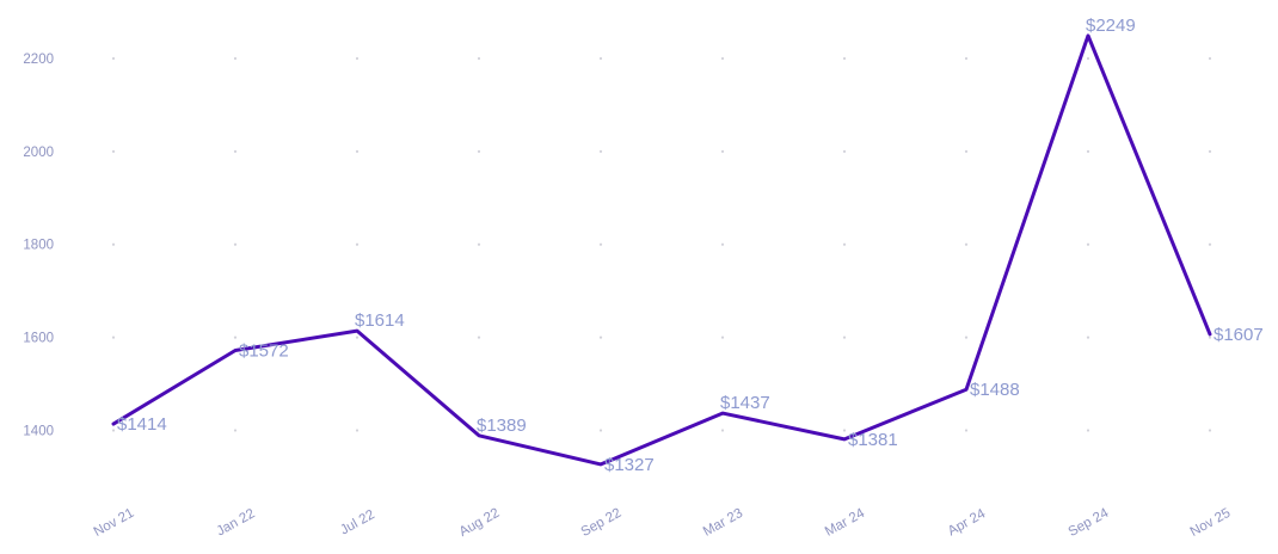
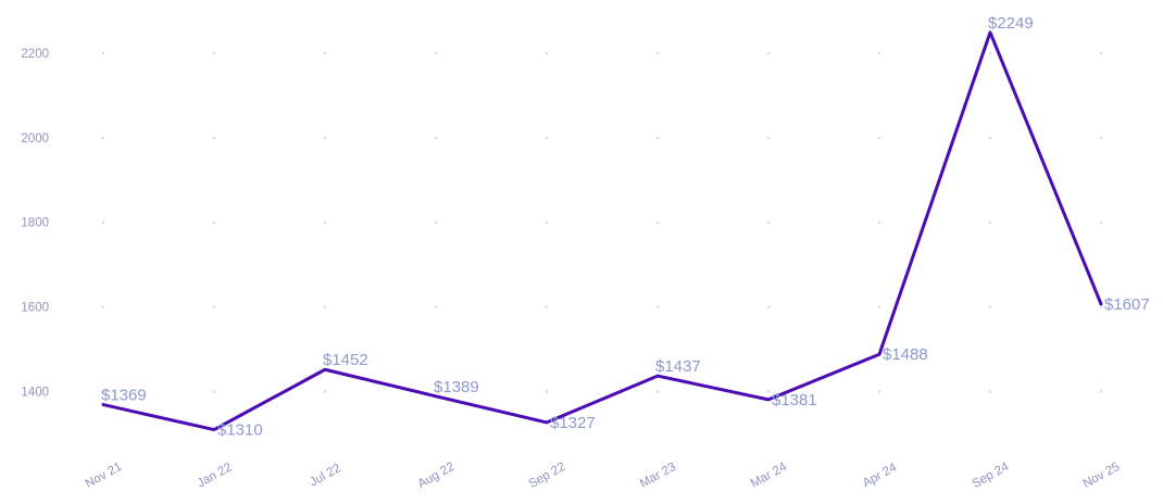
Nov 21: $1414 -> $1369
Jan 22: $1572 -> $1310
Jul 22: $1614 -> $1452
